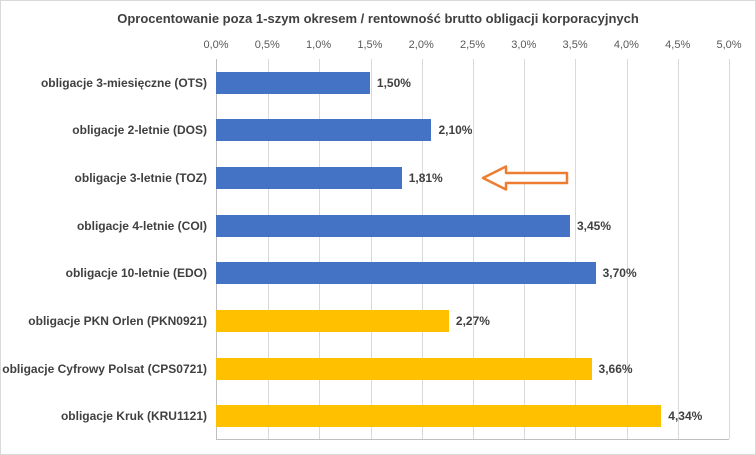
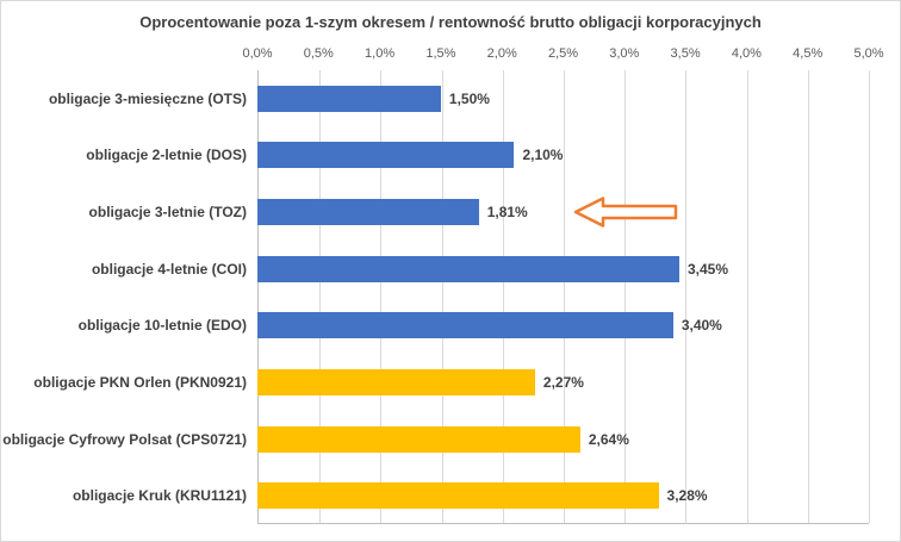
obligacje 10-letnie (EDO): 3,70% -> 3,40%
obligacje Cyfrowy Polsat (CPS0721): 3,66% -> 2,64%
obligacje Kruk (KRU1121): 4,34% -> 3,28%
